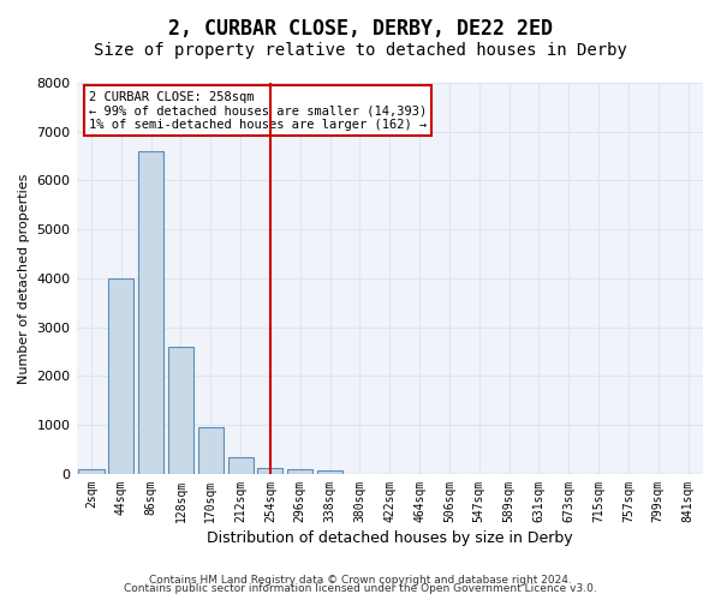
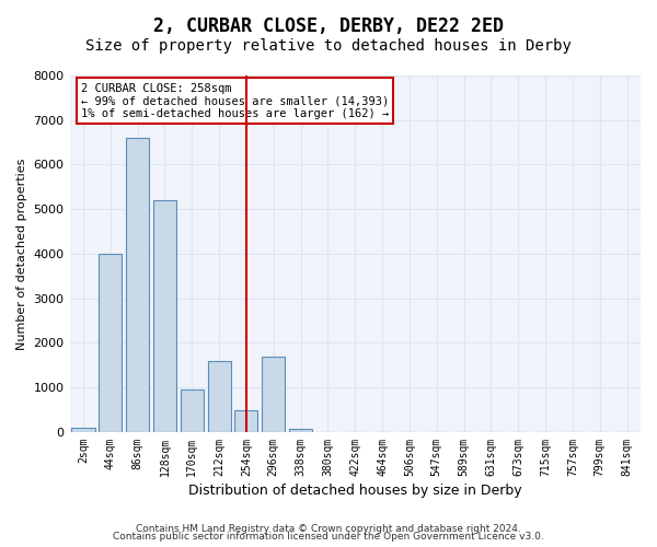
128sqm: 2600 -> 5200
212sqm: 330 -> 1600
254sqm: 130 -> 500
296sqm: 100 -> 1700
